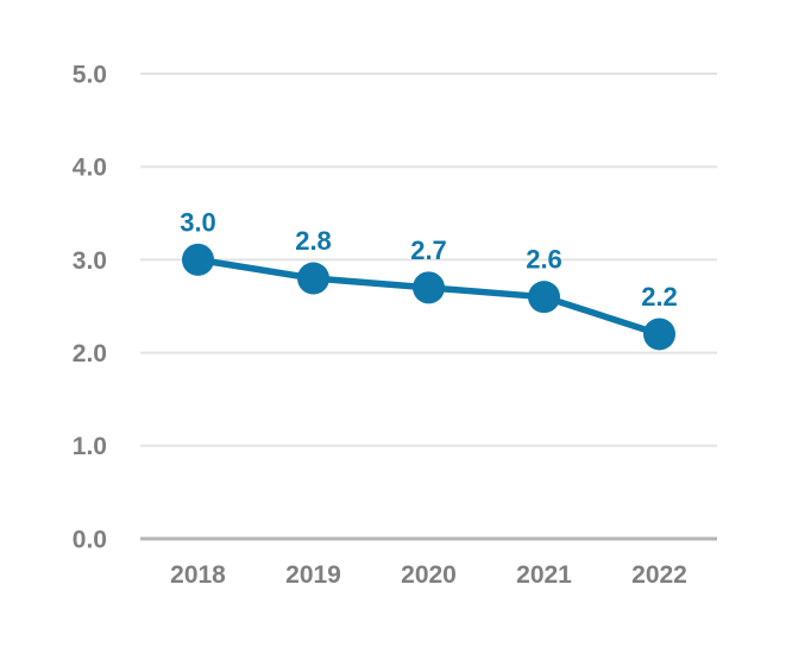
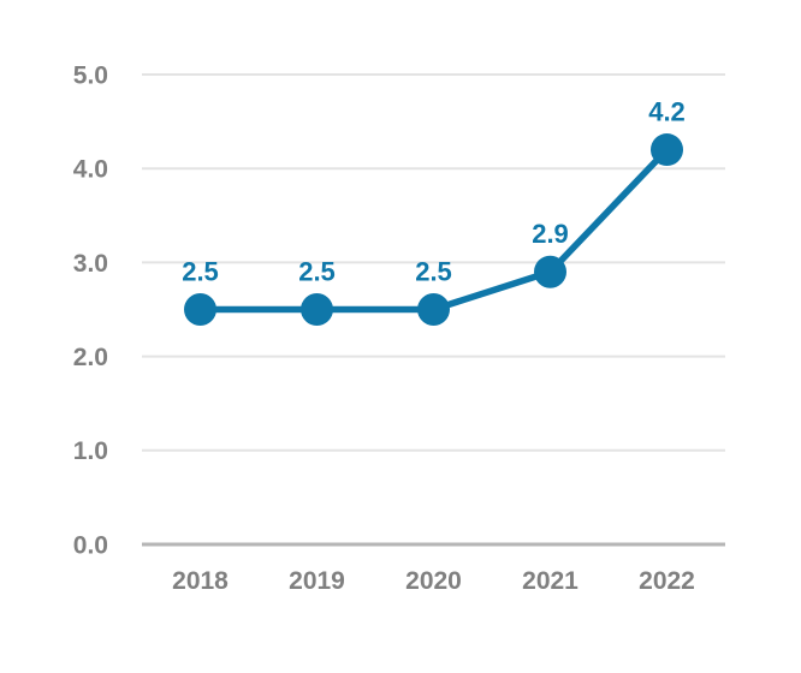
2018: 3.0 -> 2.5
2019: 2.8 -> 2.5
2020: 2.7 -> 2.5
2021: 2.6 -> 2.9
2022: 2.2 -> 4.2
